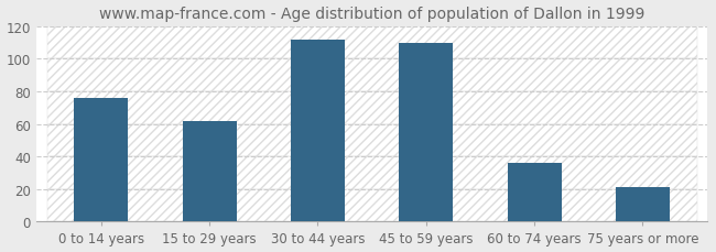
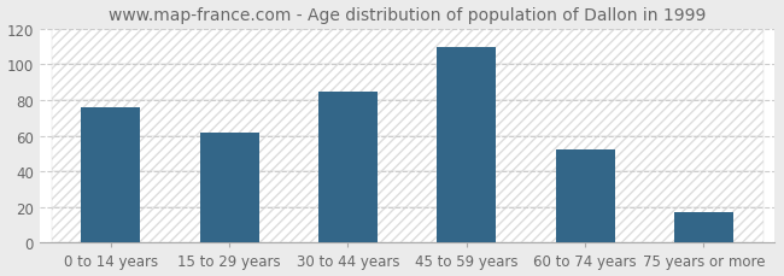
30 to 44 years: 112 -> 85
60 to 74 years: 36 -> 52
75 years or more: 21 -> 17
